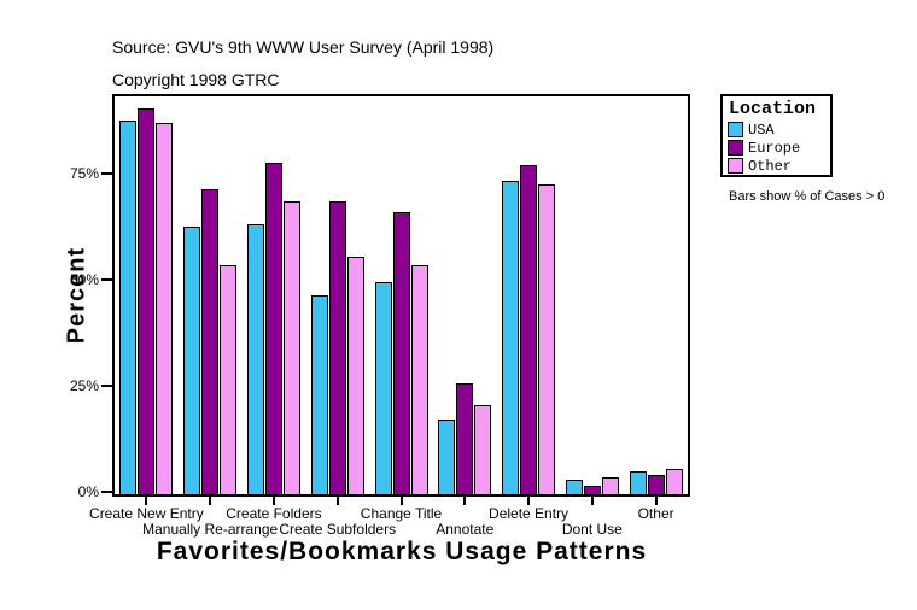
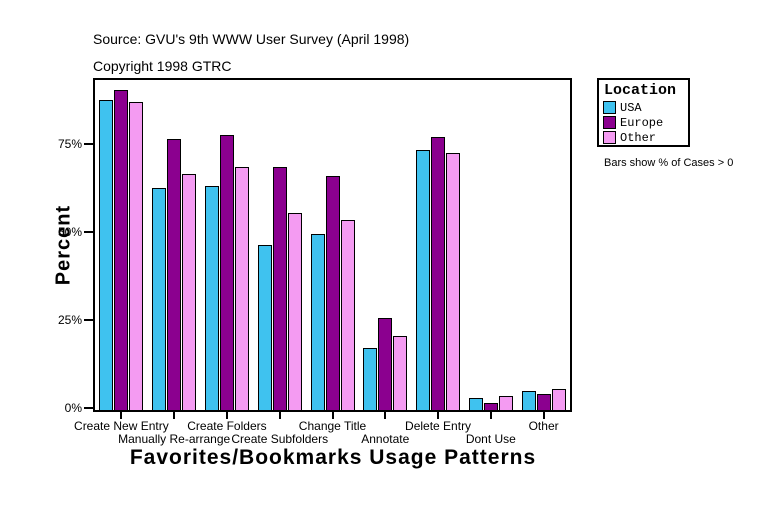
Europe/Manually Re-arrange: 72% -> 77%
Other/Manually Re-arrange: 54% -> 67%
